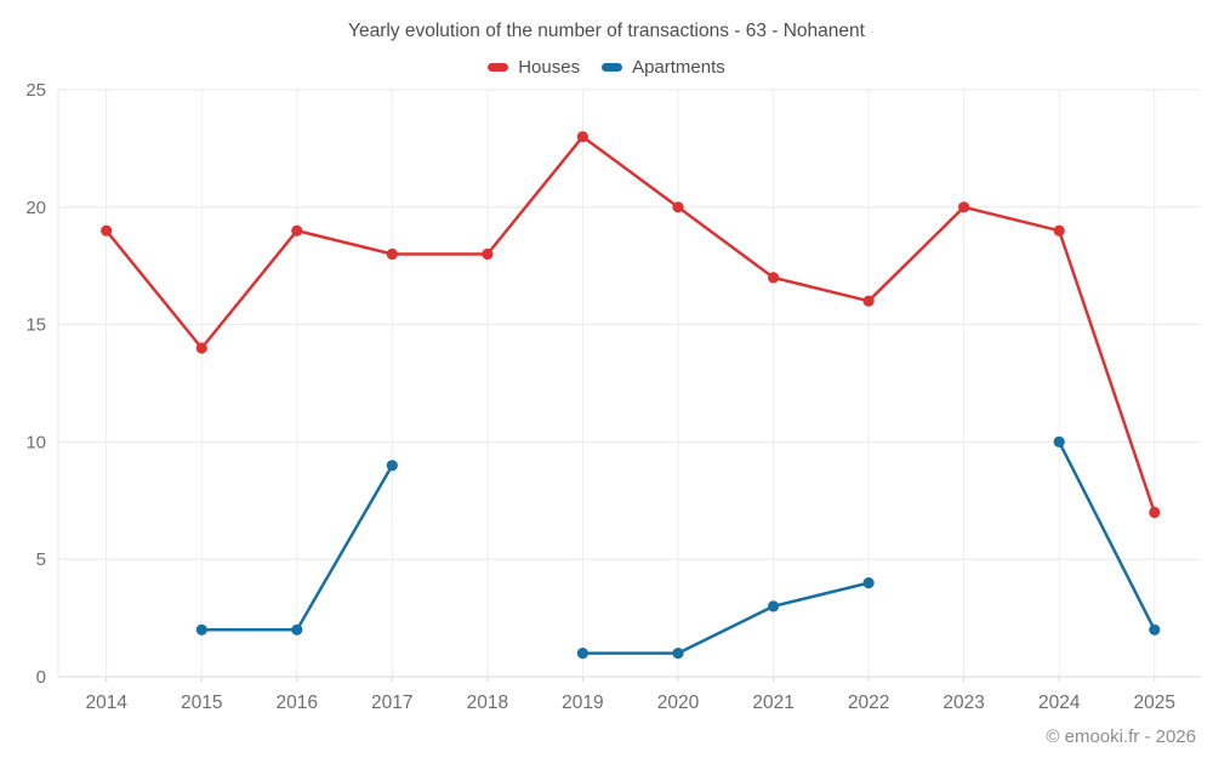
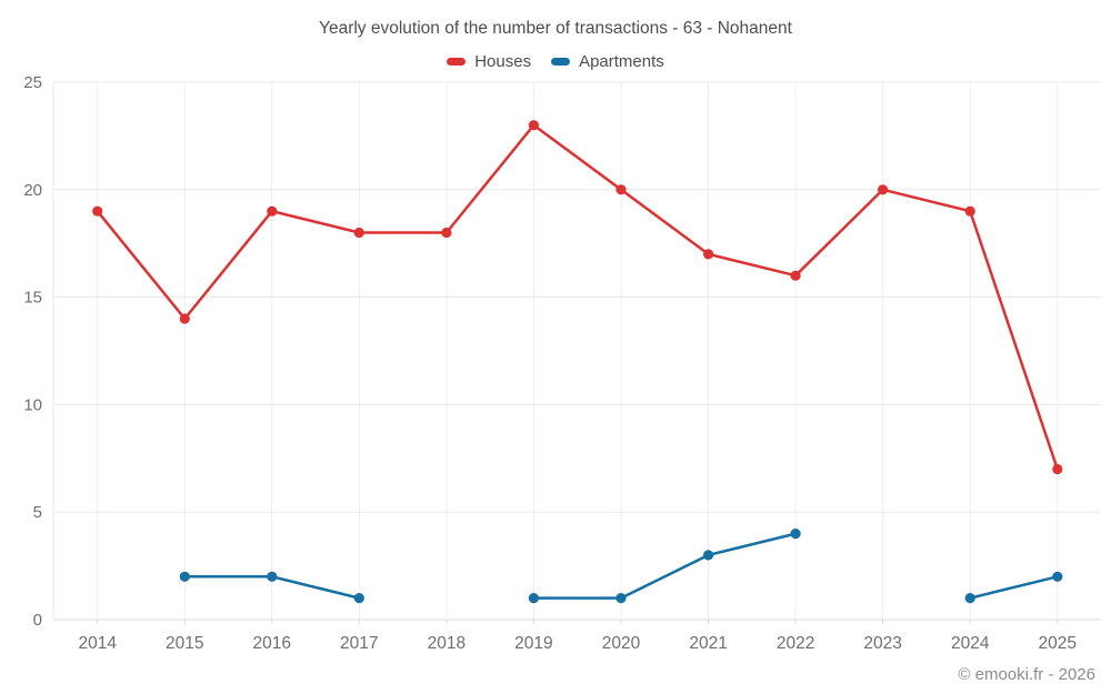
Apartments/2017: 9 -> 1
Apartments/2024: 10 -> 1
